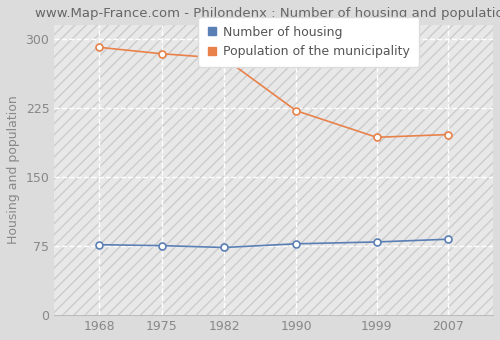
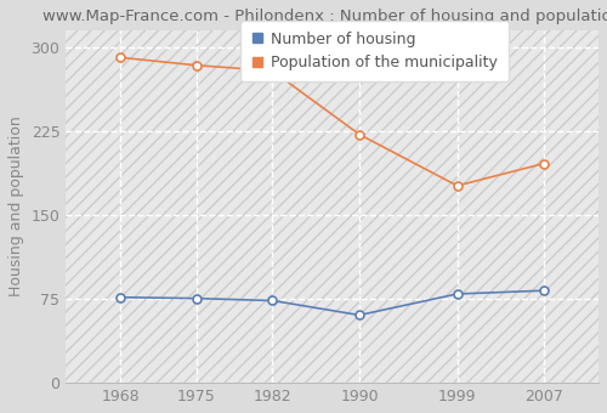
Number of housing/1990: 77 -> 60
Population of the municipality/1999: 193 -> 176
